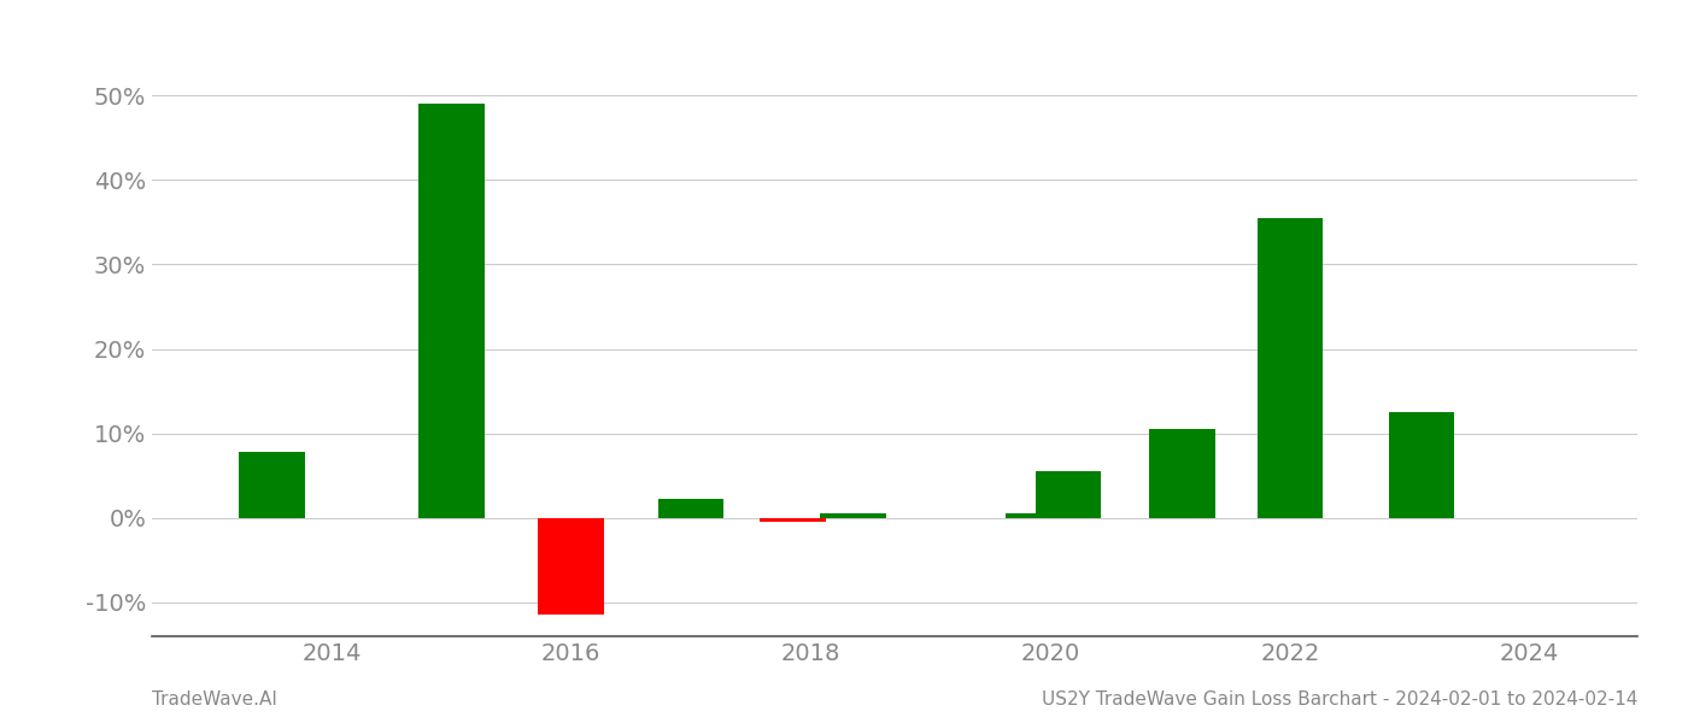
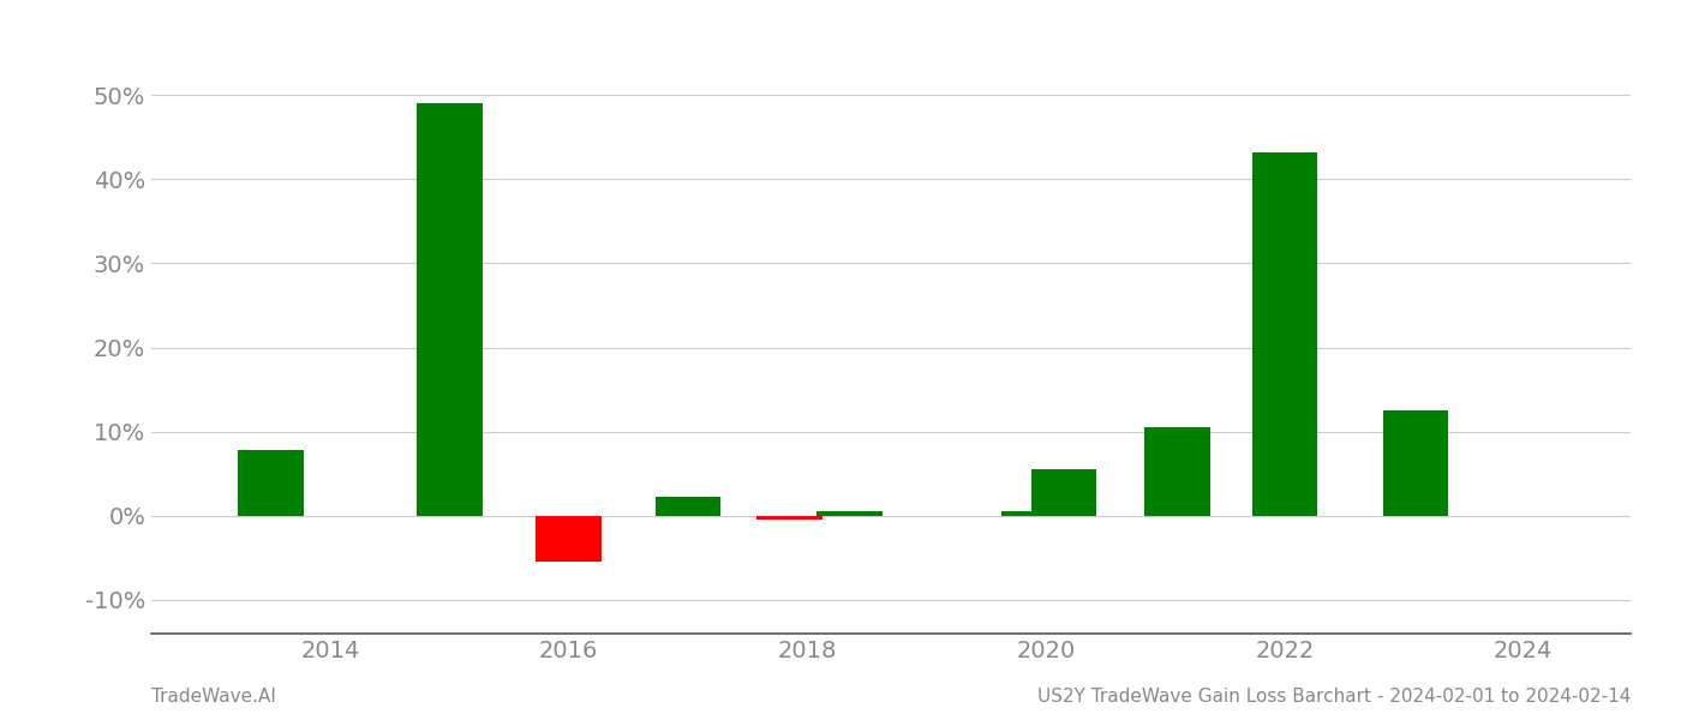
2016: -11.5% -> -5.4%
2022: 35.5% -> 43.2%
